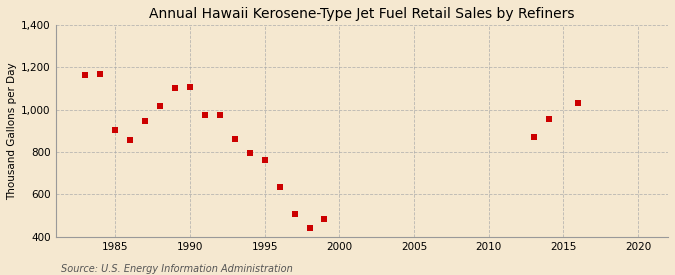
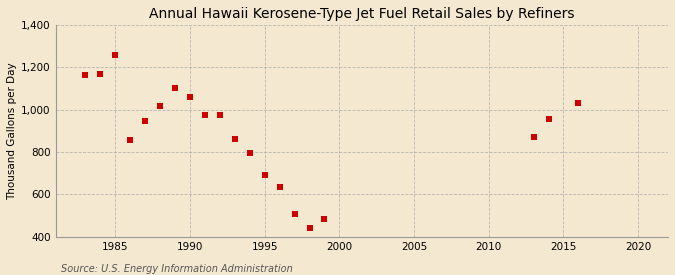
1985: 905 -> 1,258
1990: 1,105 -> 1,060
1995: 760 -> 693
